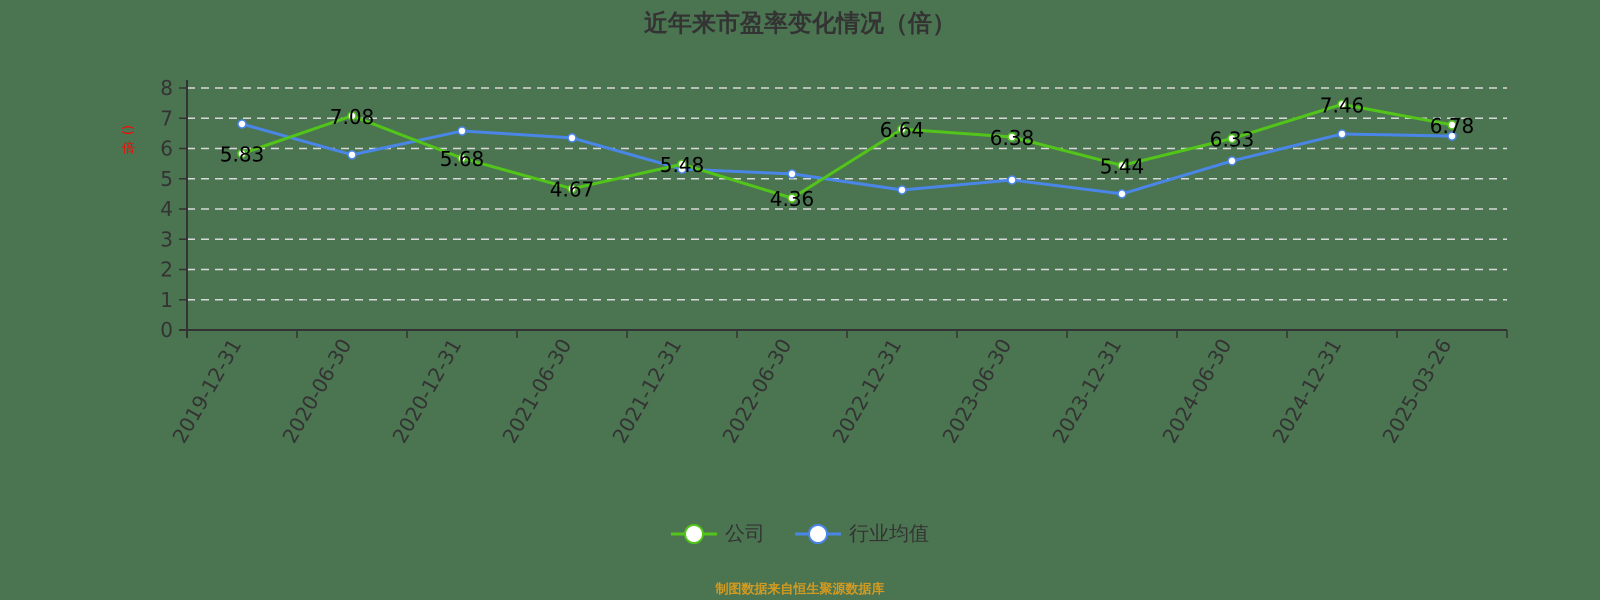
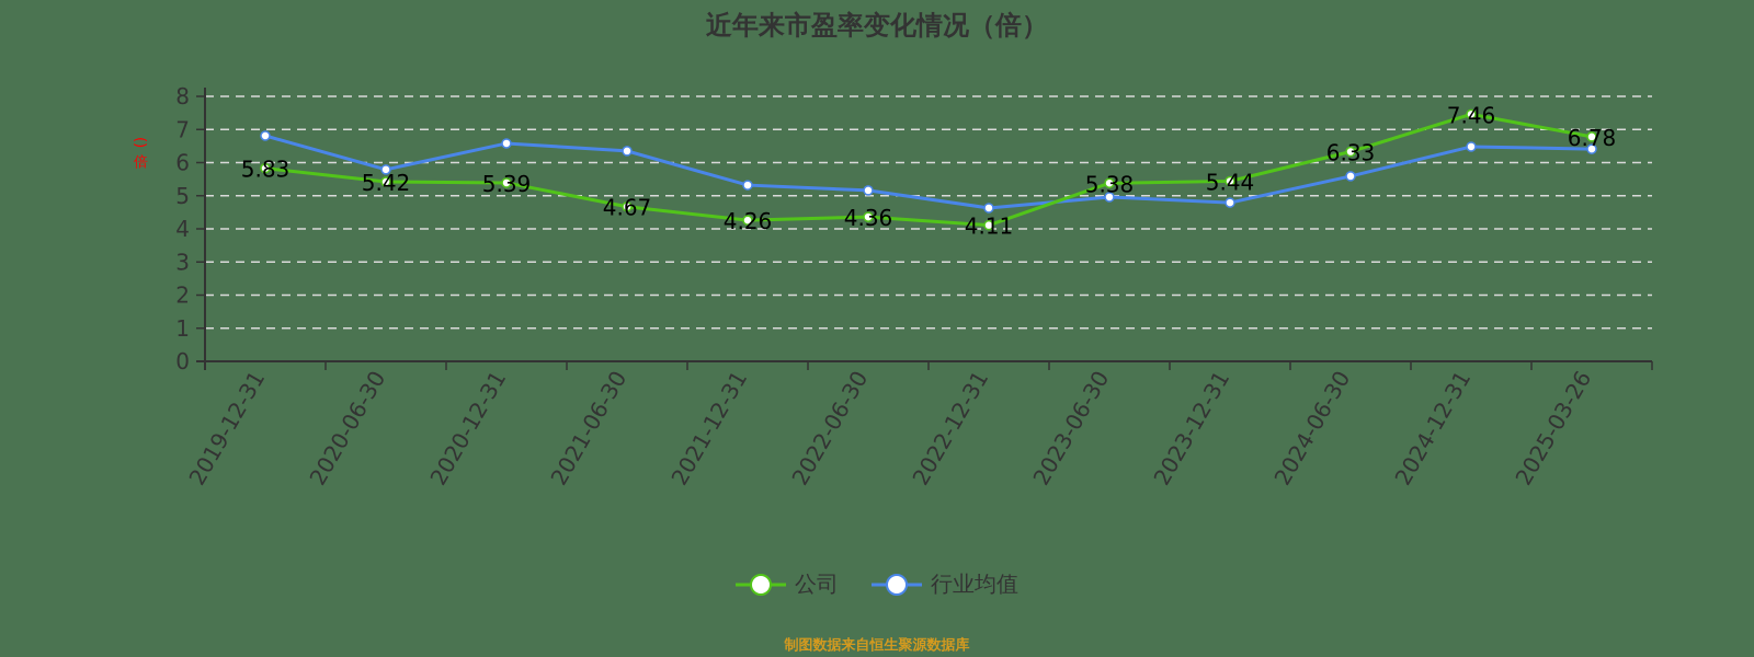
公司/2020-06-30: 7.08 -> 5.42
公司/2020-12-31: 5.68 -> 5.39
公司/2021-12-31: 5.48 -> 4.26
公司/2022-12-31: 6.64 -> 4.11
公司/2023-06-30: 6.38 -> 5.38
行业均值/2023-12-31: 4.5 -> 4.8
